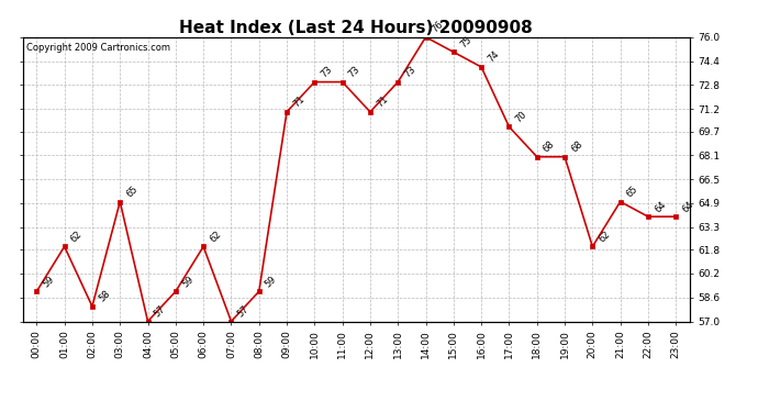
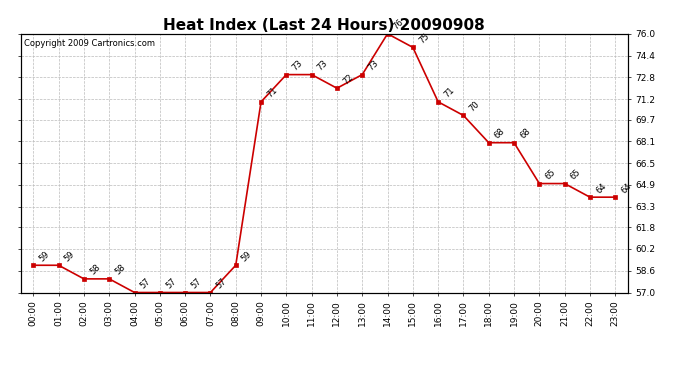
01:00: 62 -> 59
03:00: 65 -> 58
05:00: 59 -> 57
06:00: 62 -> 57
12:00: 71 -> 72
16:00: 74 -> 71
20:00: 62 -> 65
